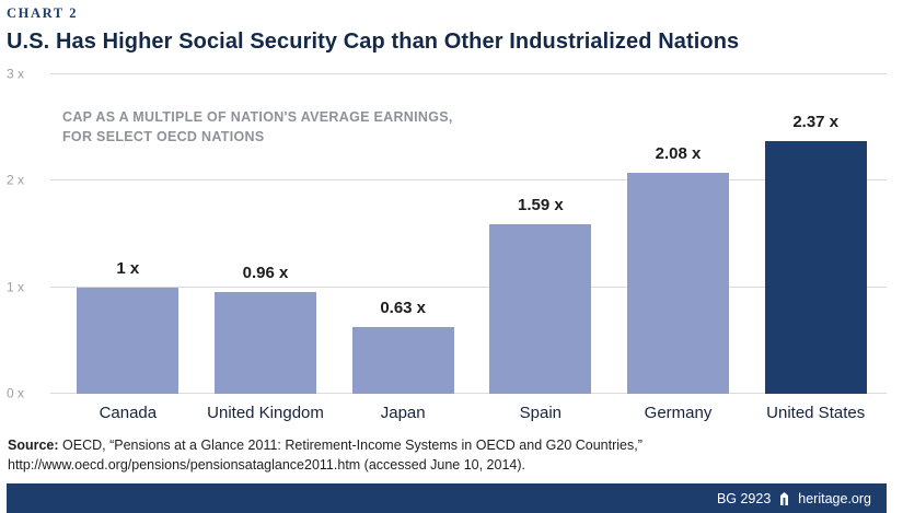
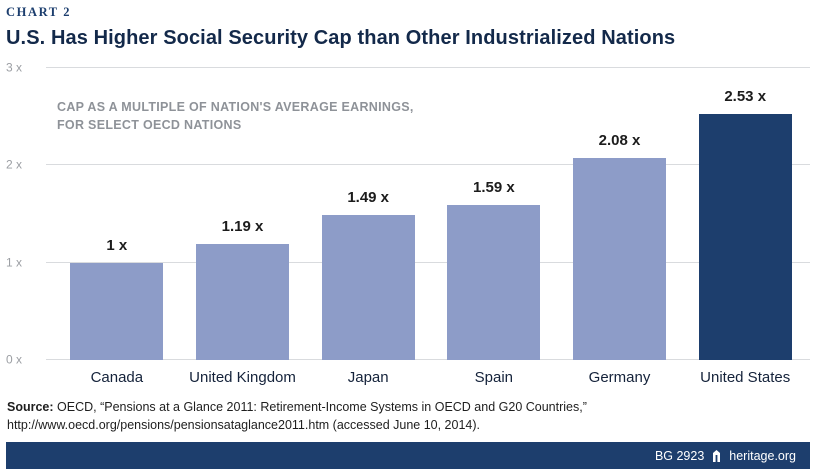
United Kingdom: 0.96 -> 1.19
Japan: 0.63 -> 1.49
United States: 2.37 -> 2.53
